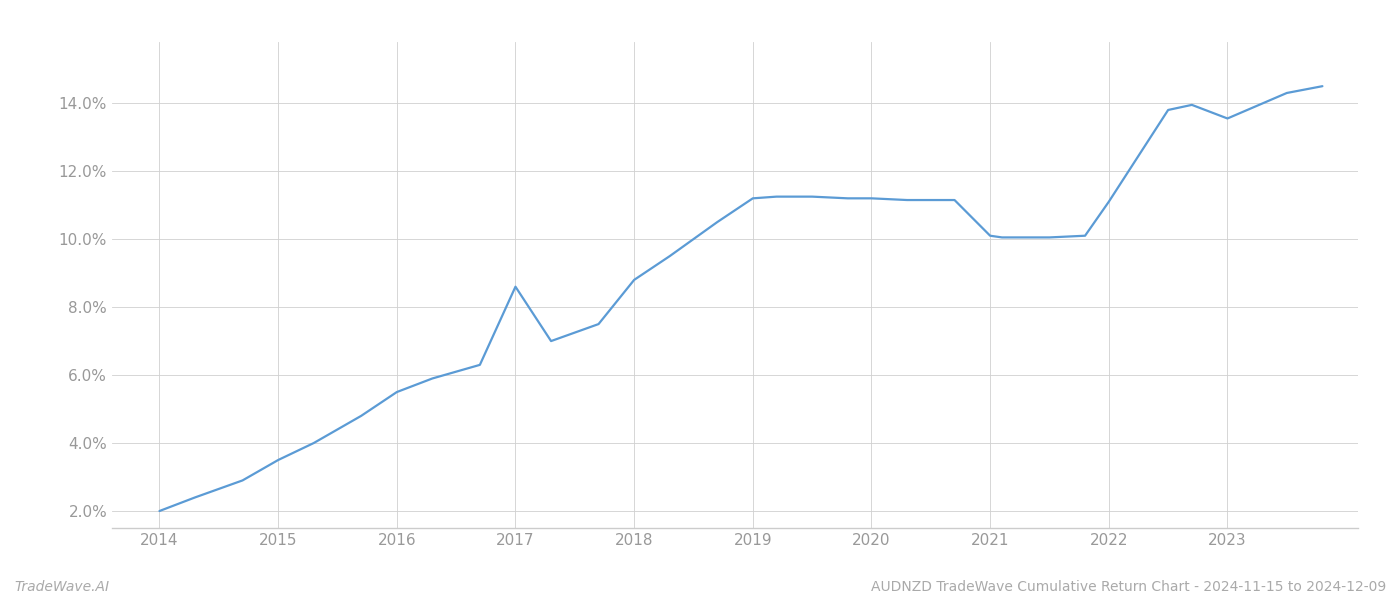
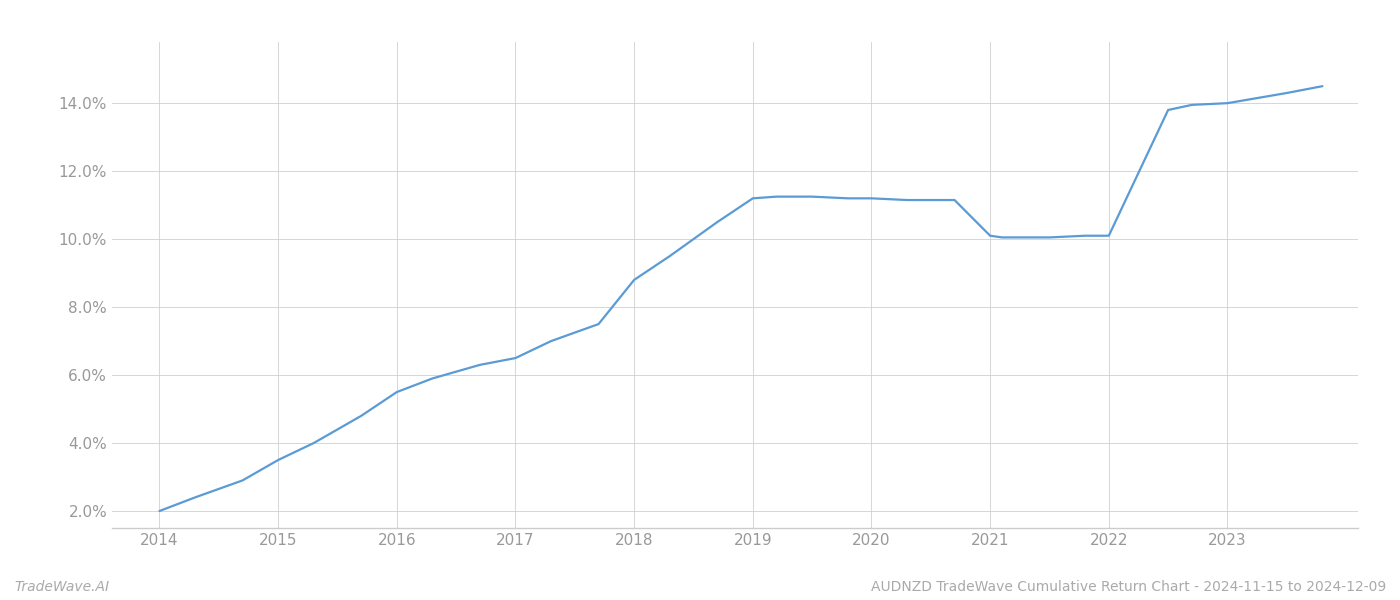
2017: 8.60% -> 6.50%
2022: 11.10% -> 10.10%
2023: 13.55% -> 14.00%
